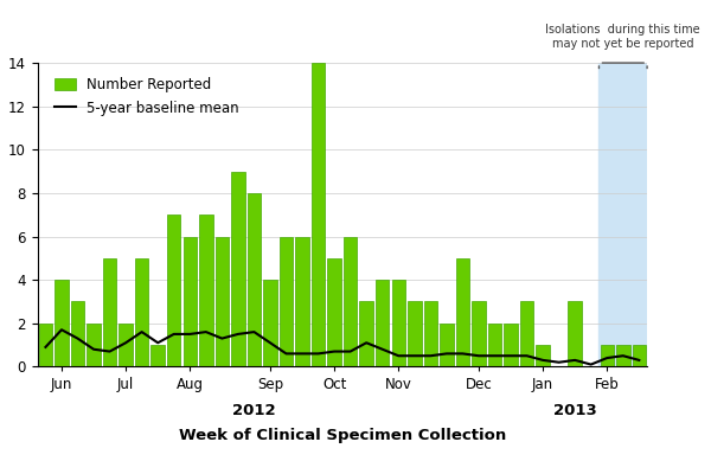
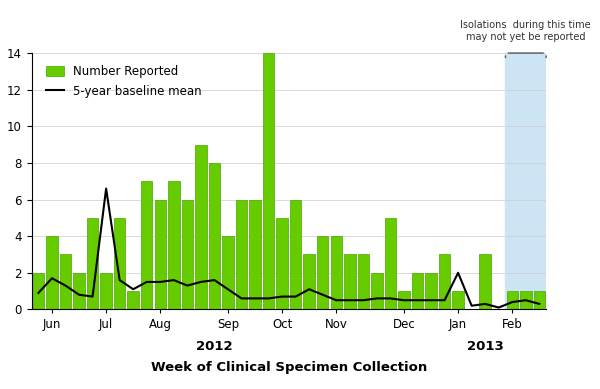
5-year baseline mean/Jul: 1.1 -> 6.6
Number Reported/Dec: 3 -> 1
5-year baseline mean/Jan: 0.3 -> 2.0
